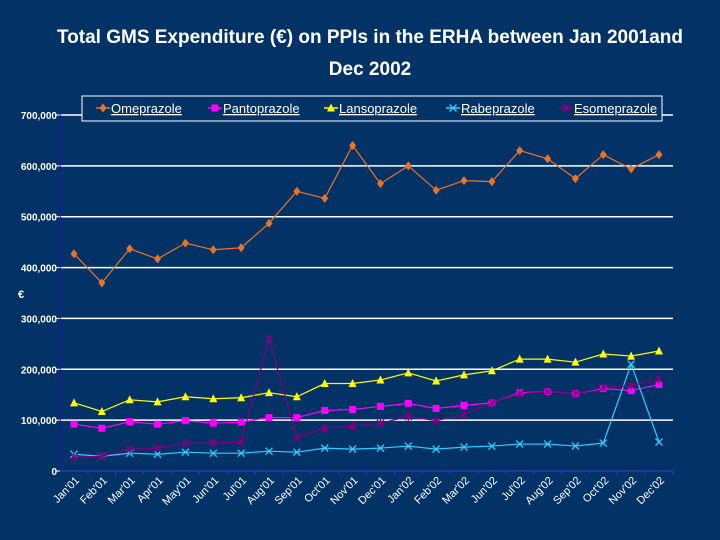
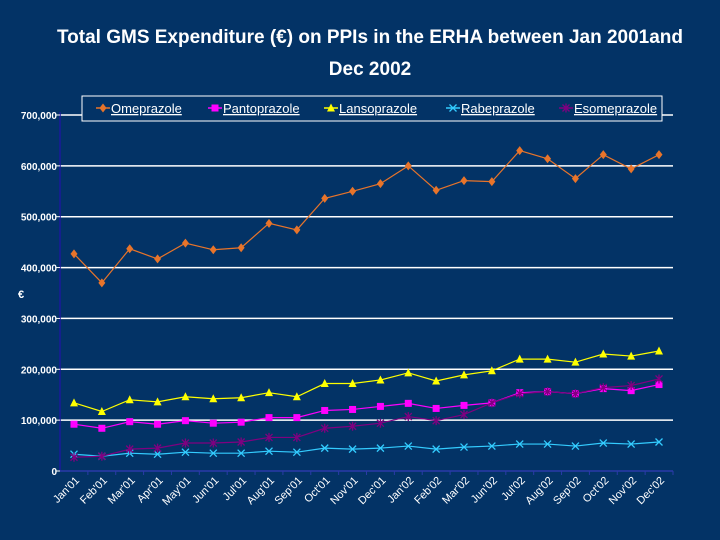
Esomeprazole/Aug'01: 260000 -> 70000
Omeprazole/Sep'01: 550000 -> 470000
Omeprazole/Nov'01: 640000 -> 550000
Rabeprazole/Nov'02: 210000 -> 50000
